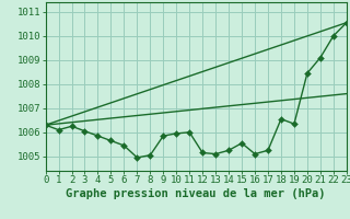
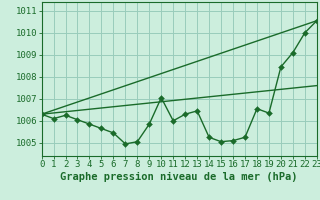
10: 1005.95 -> 1007.05
12: 1005.15 -> 1006.30
13: 1005.10 -> 1006.45
15: 1005.55 -> 1005.05
